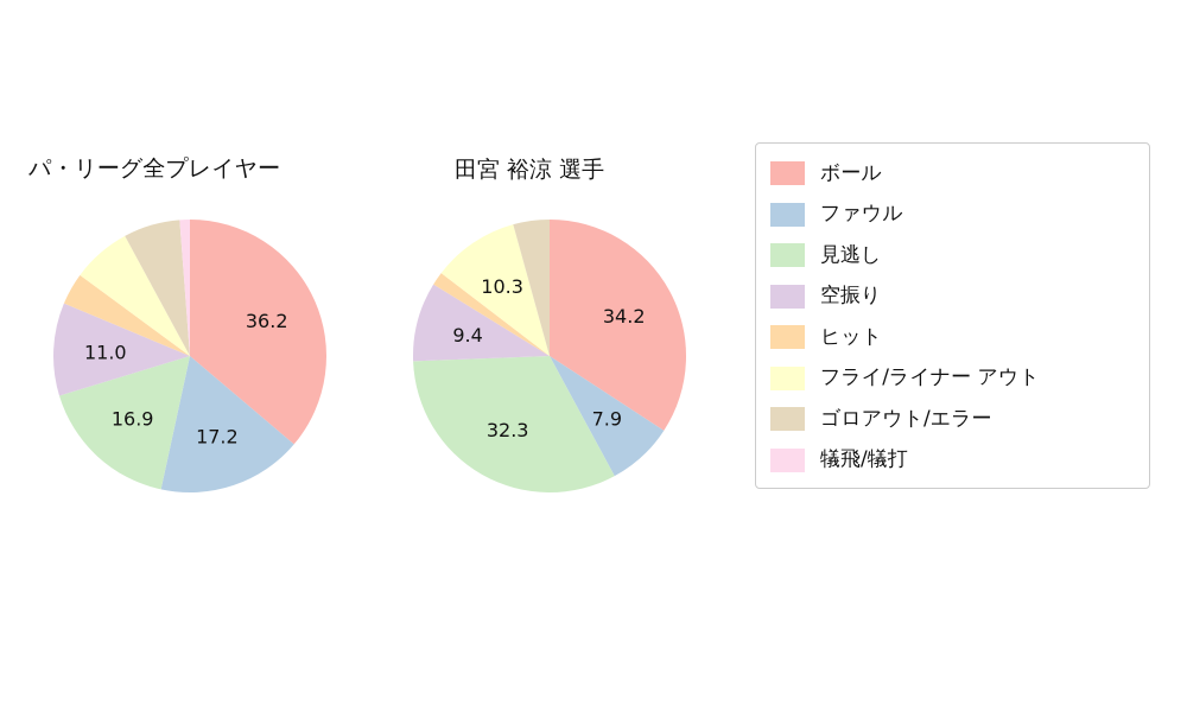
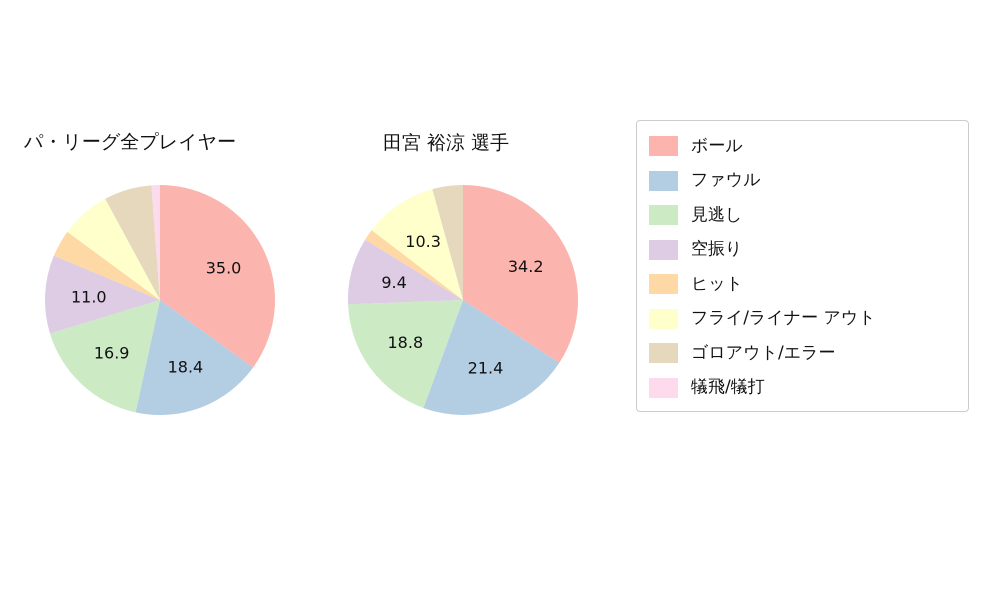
パ・リーグ全プレイヤー/ボール: 36.2 -> 35.0
パ・リーグ全プレイヤー/ファウル: 17.2 -> 18.4
田宮 裕涼 選手/ファウル: 7.9 -> 21.4
田宮 裕涼 選手/見逃し: 32.3 -> 18.8
